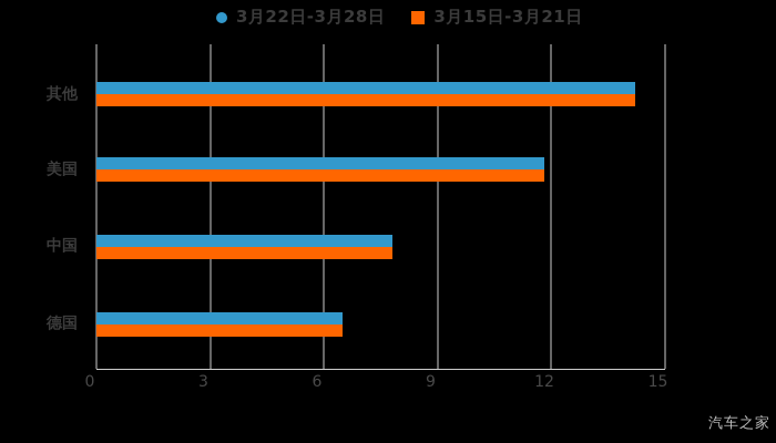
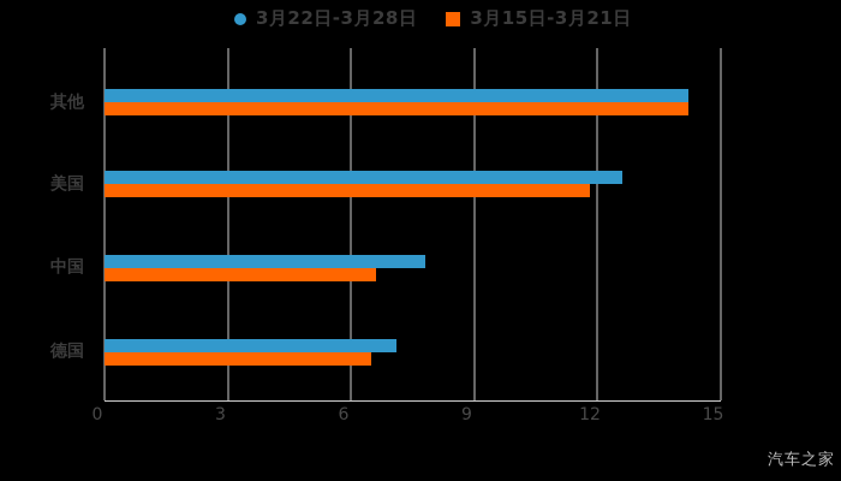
3月22日-3月28日/美国: 11.8 -> 12.6
3月15日-3月21日/中国: 7.8 -> 6.6
3月22日-3月28日/德国: 6.5 -> 7.1
